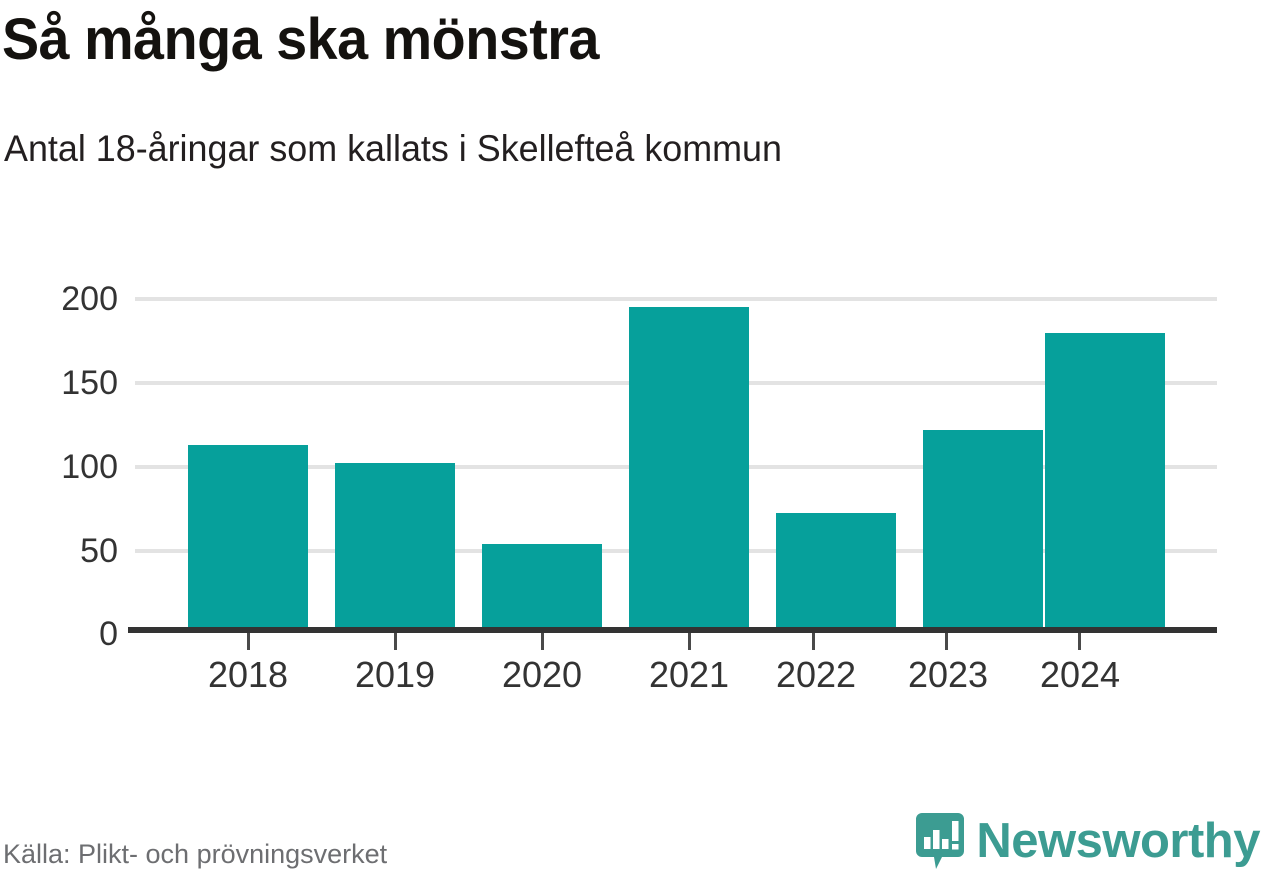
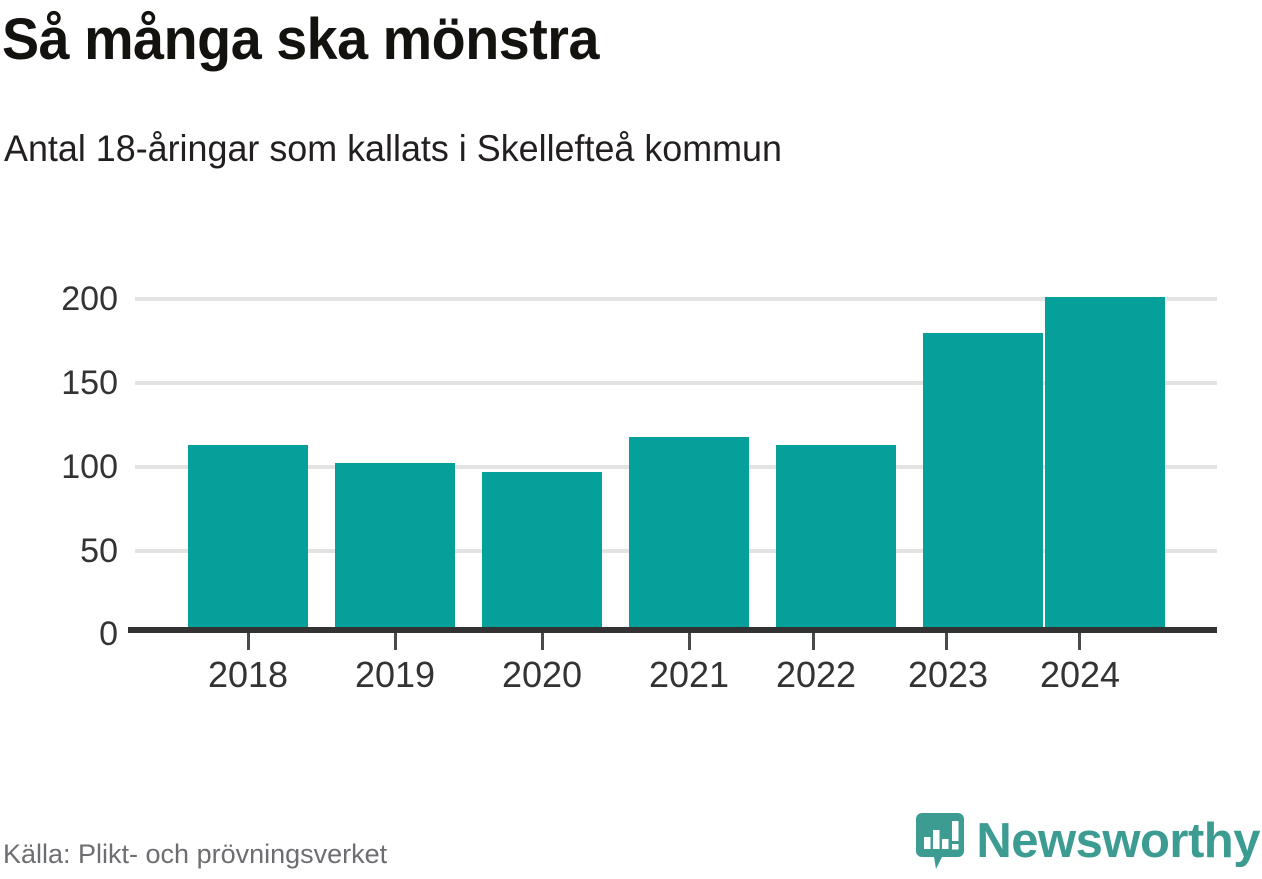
2020: 52 -> 96
2021: 196 -> 117
2022: 71 -> 112
2023: 121 -> 180
2024: 180 -> 202
